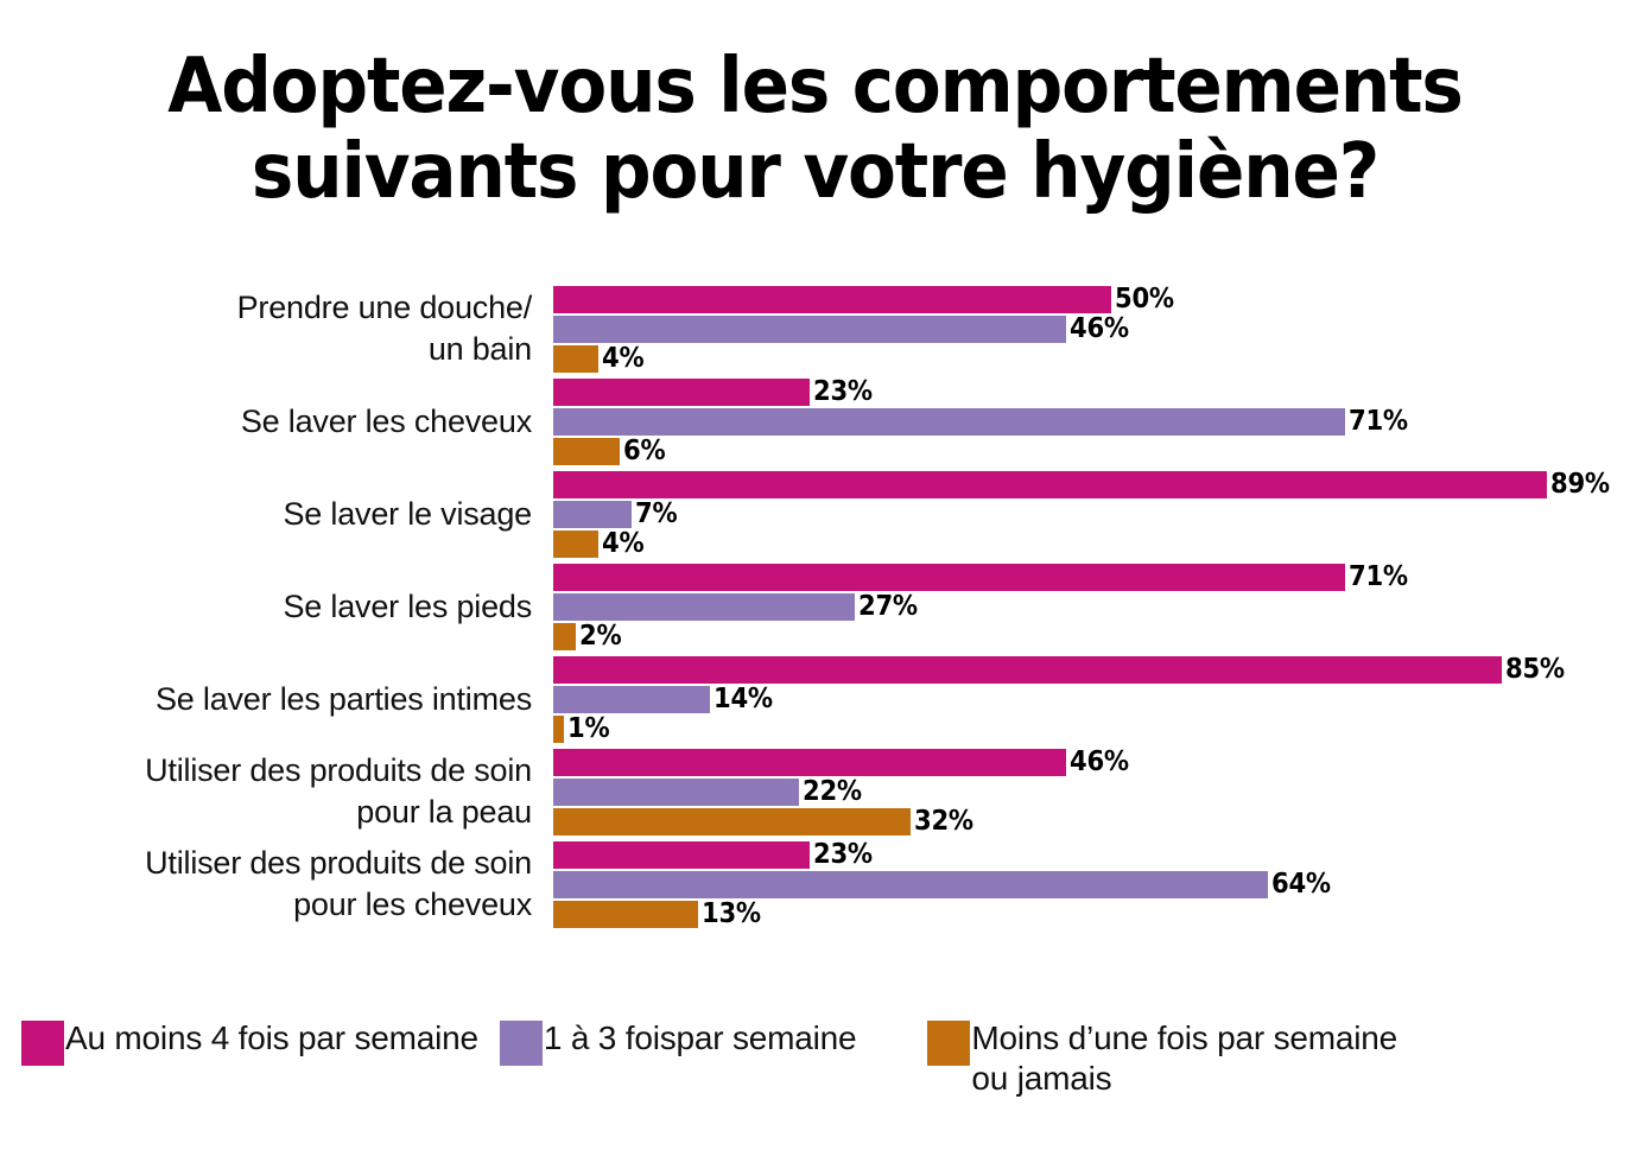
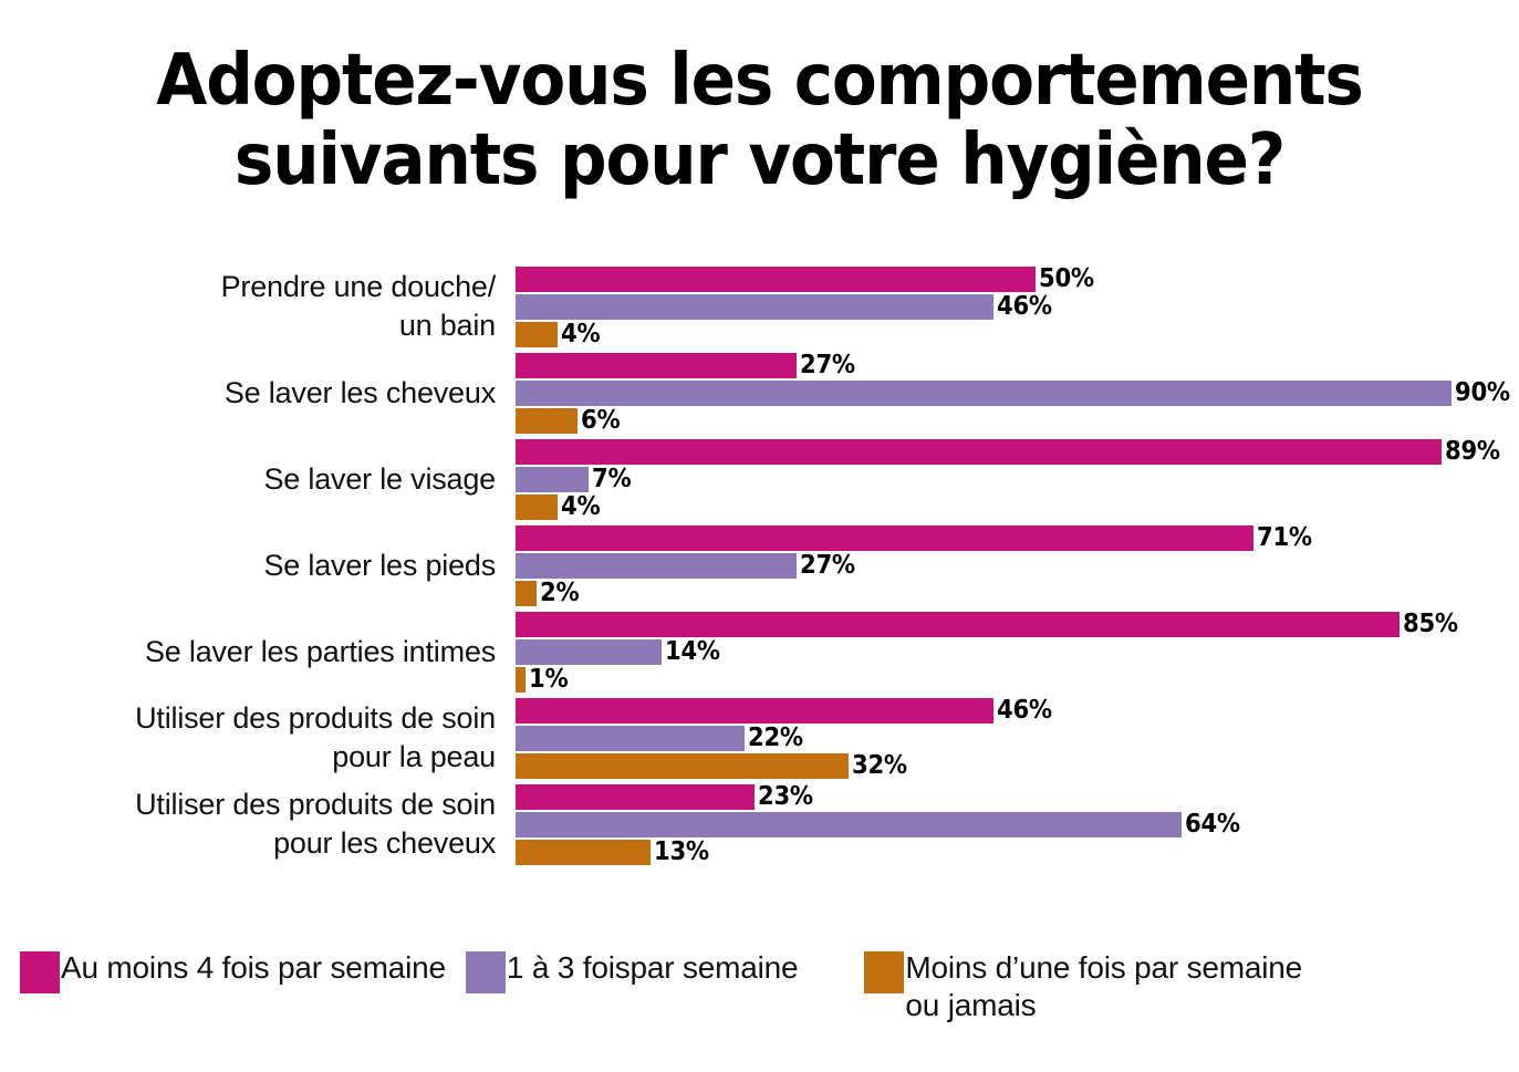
Au moins 4 fois par semaine/Se laver les cheveux: 23% -> 27%
1 à 3 foispar semaine/Se laver les cheveux: 71% -> 90%
